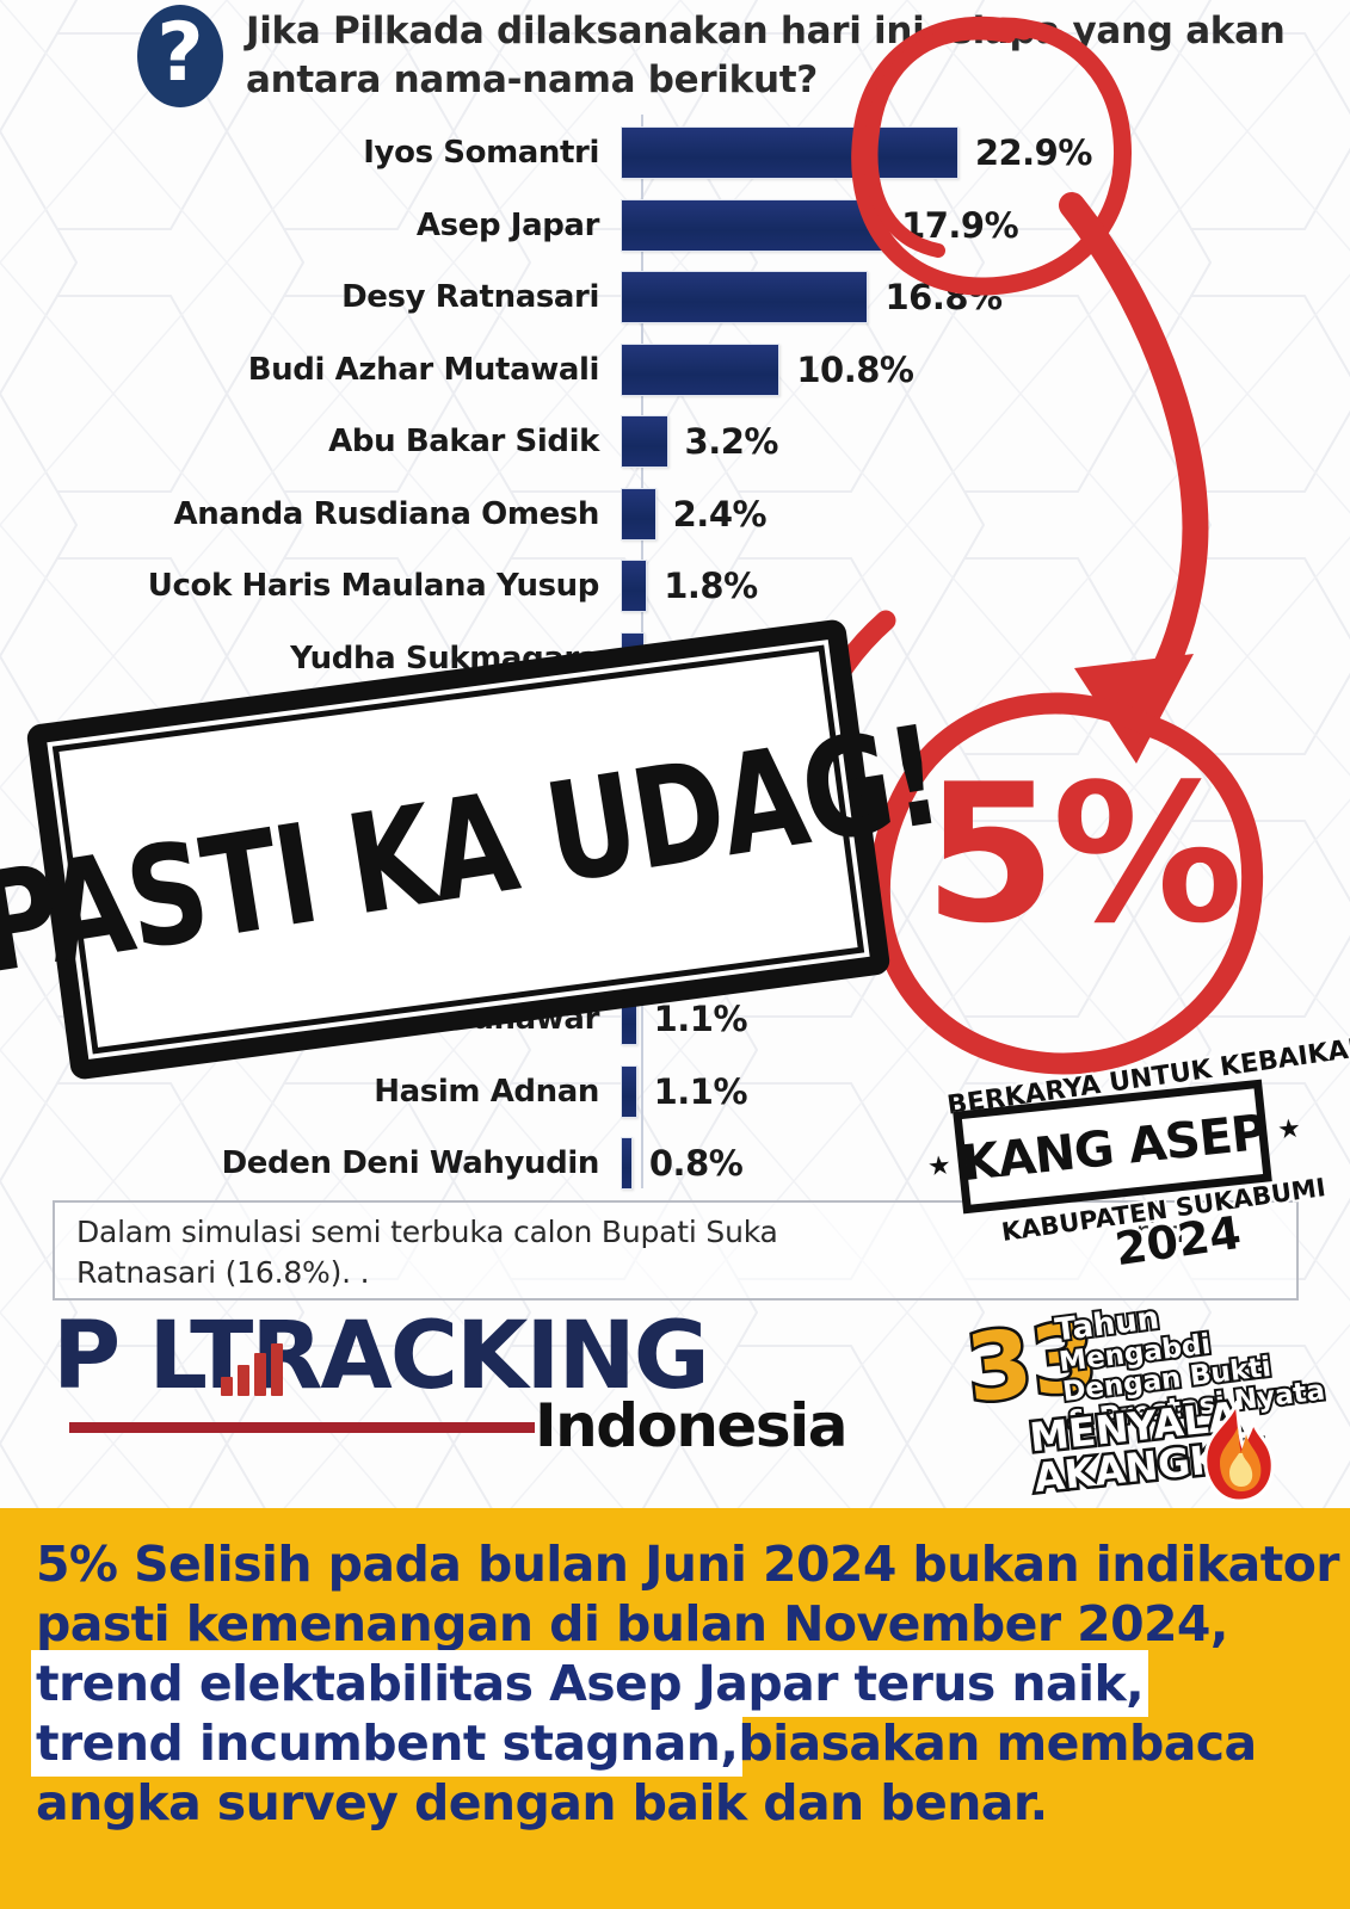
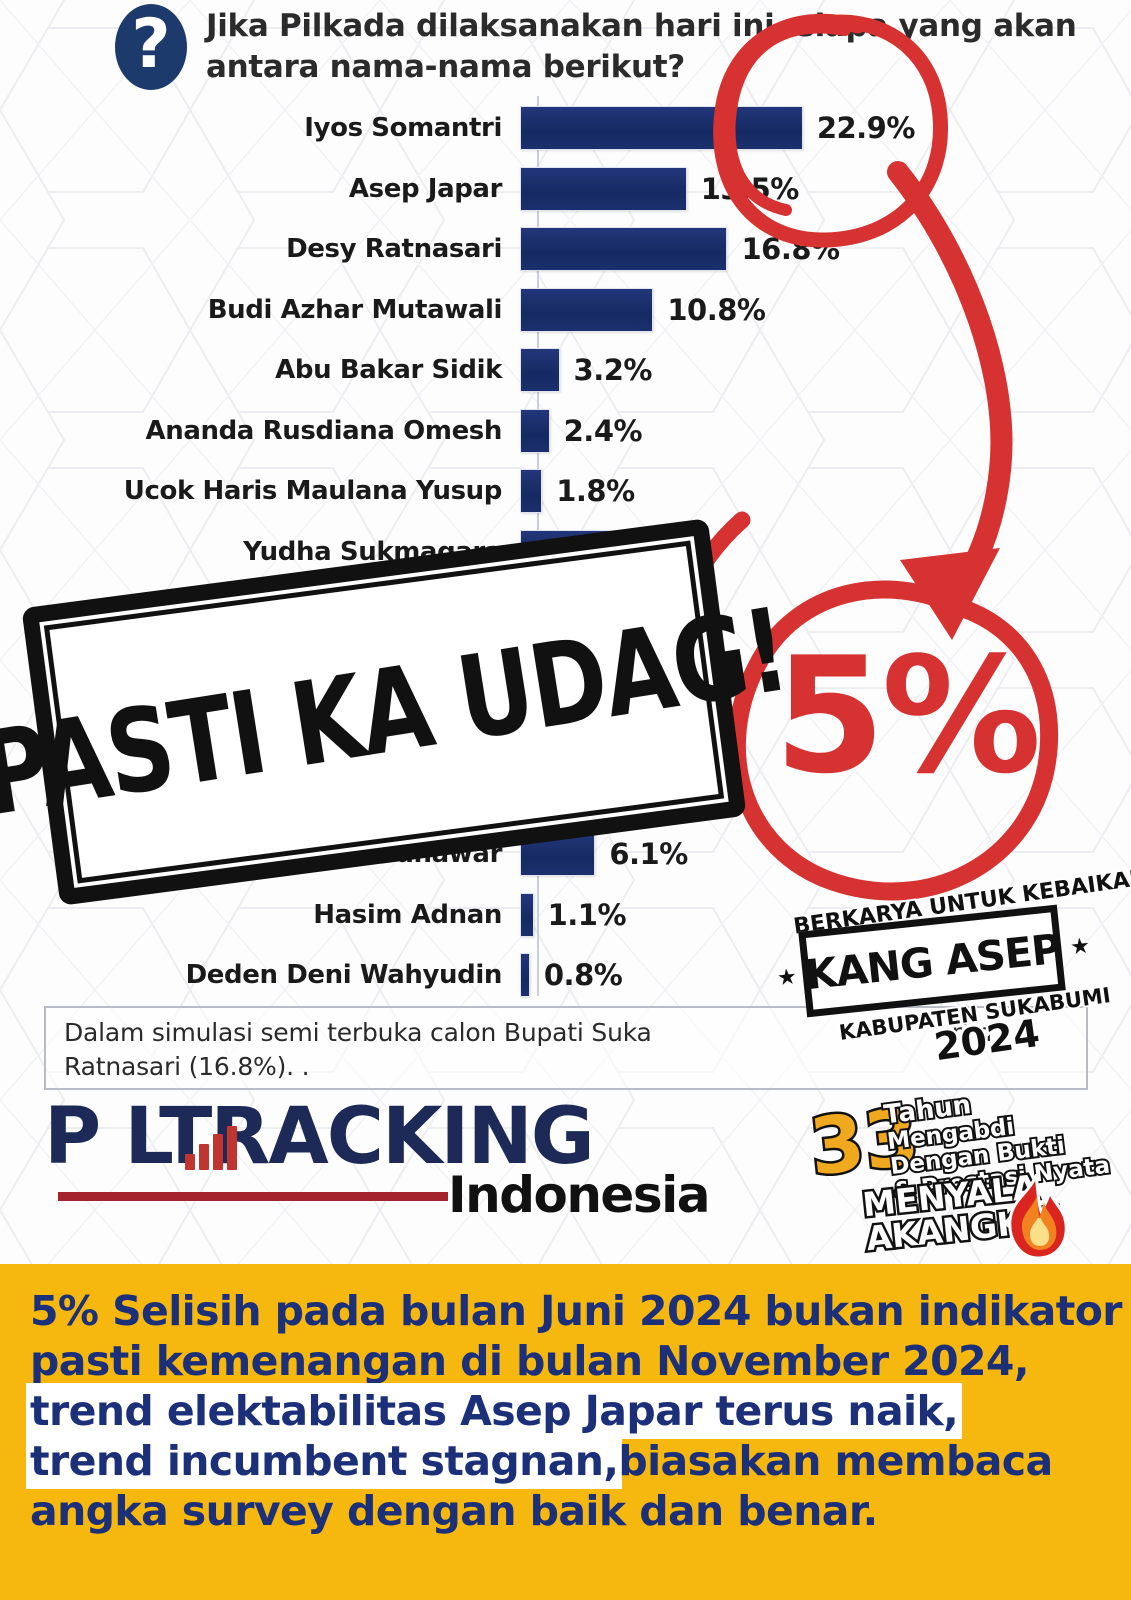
Asep Japar: 17.9% -> 13.5%
Yudha Sukmagara: 1.6% -> 8.0%
Yasir Munawar: 1.1% -> 6.1%
